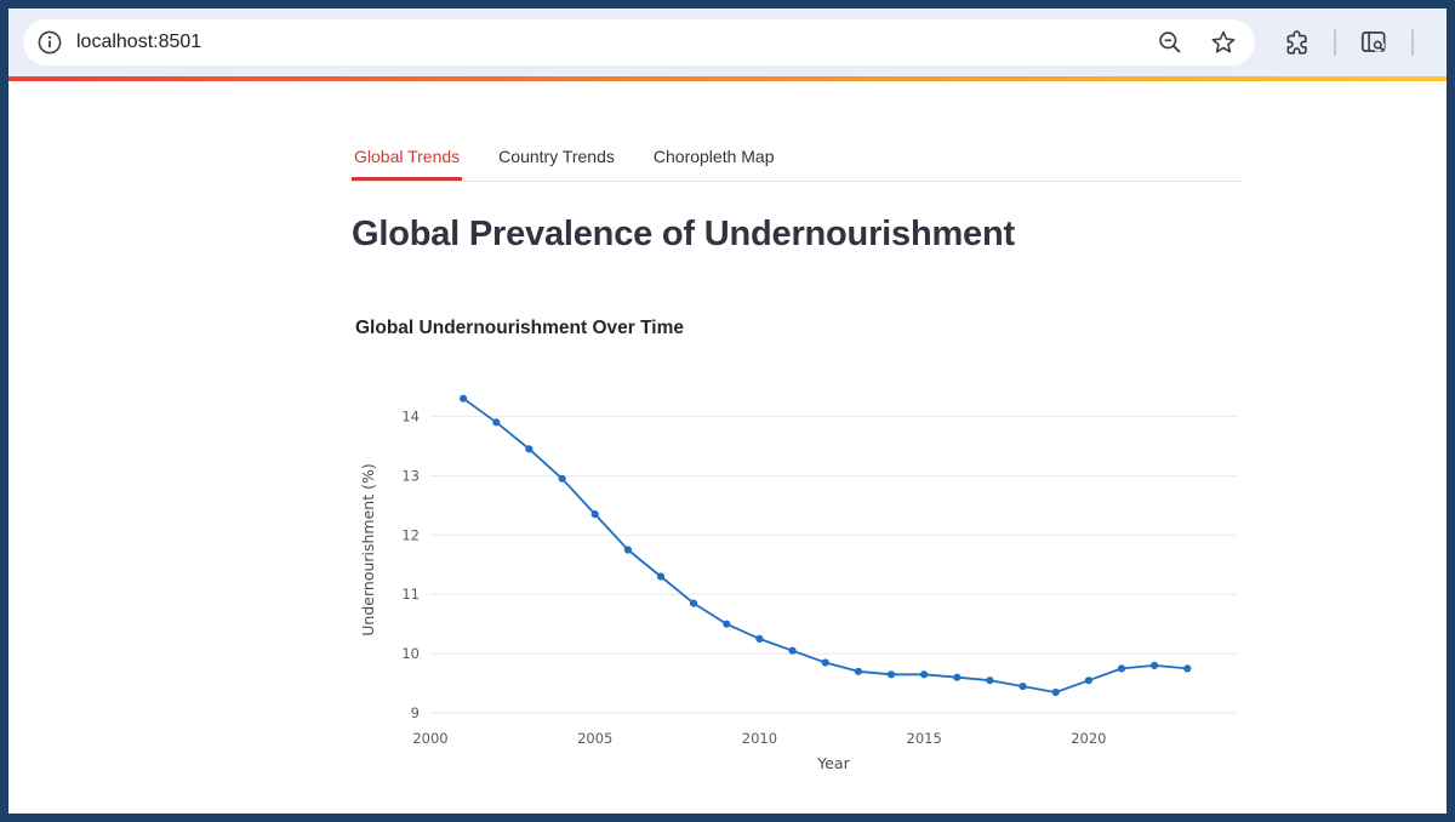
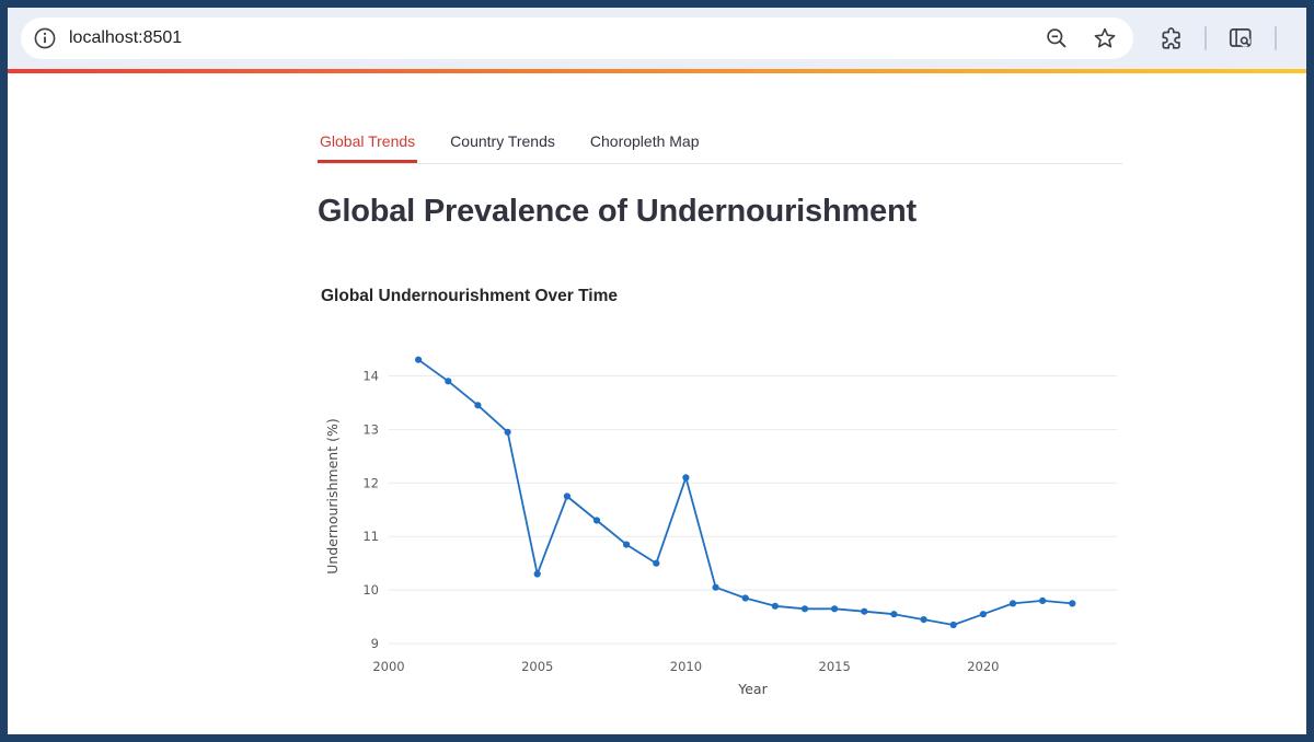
2005: 12.3 -> 10.3
2010: 10.2 -> 12.1
